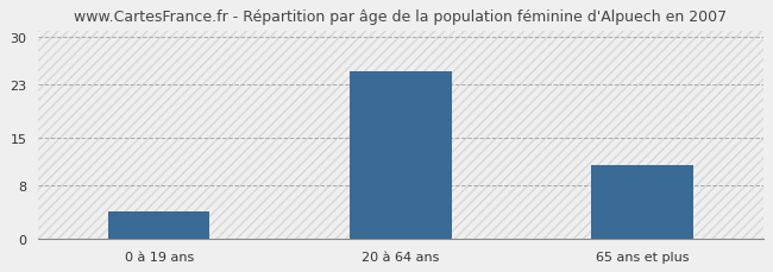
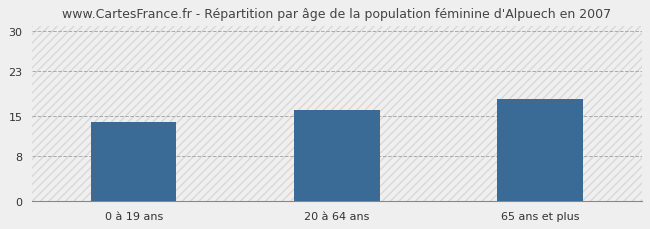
0 à 19 ans: 4 -> 14
20 à 64 ans: 25 -> 16
65 ans et plus: 11 -> 18
